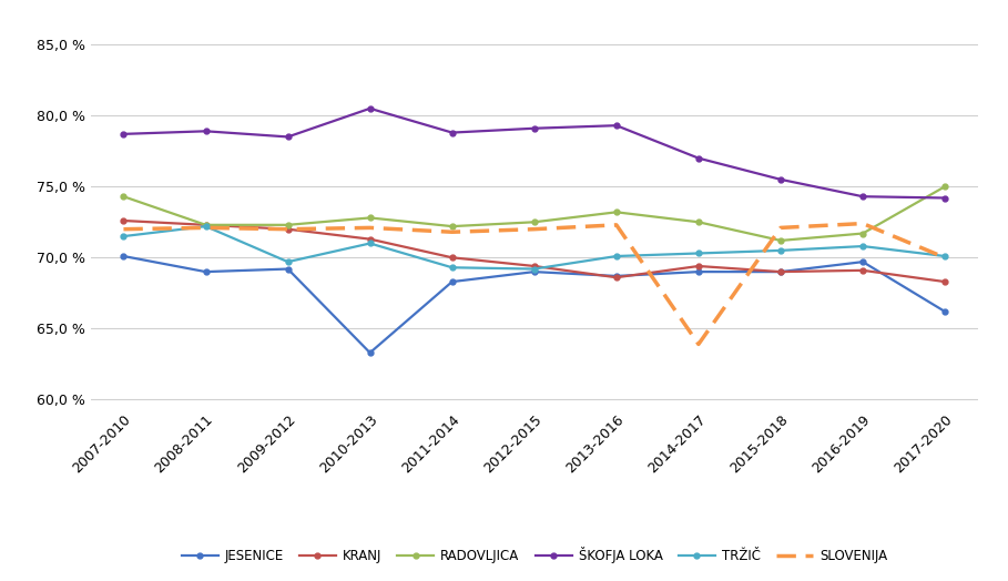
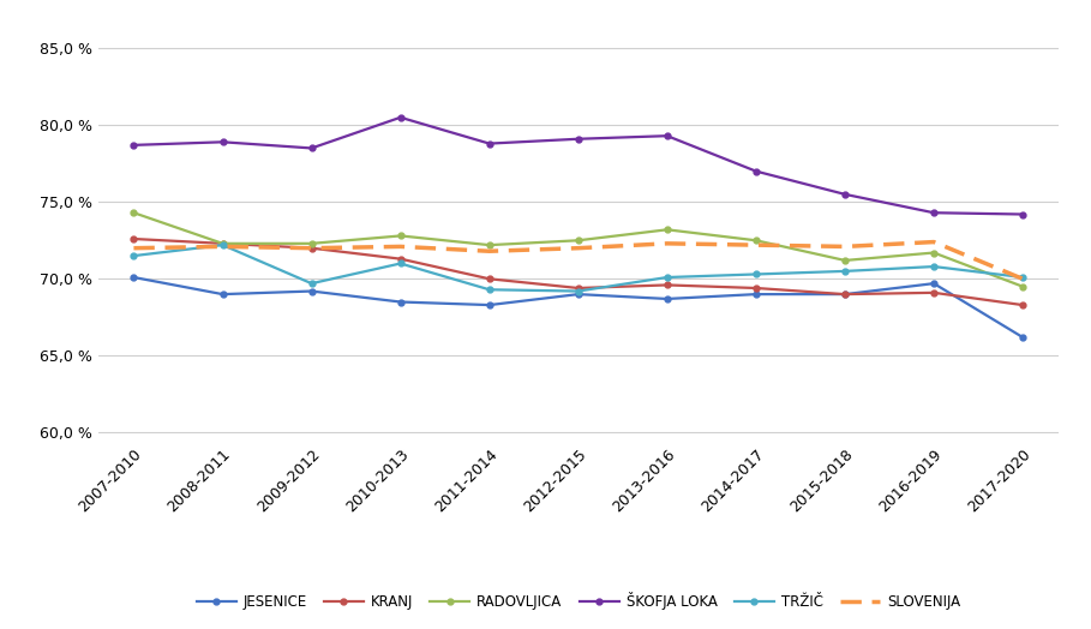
JESENICE/2010-2013: 63,3 % -> 68,5 %
KRANJ/2013-2016: 68,6 % -> 69,6 %
SLOVENIJA/2014-2017: 63,9 % -> 72,2 %
RADOVLJICA/2017-2020: 75,0 % -> 69,5 %
